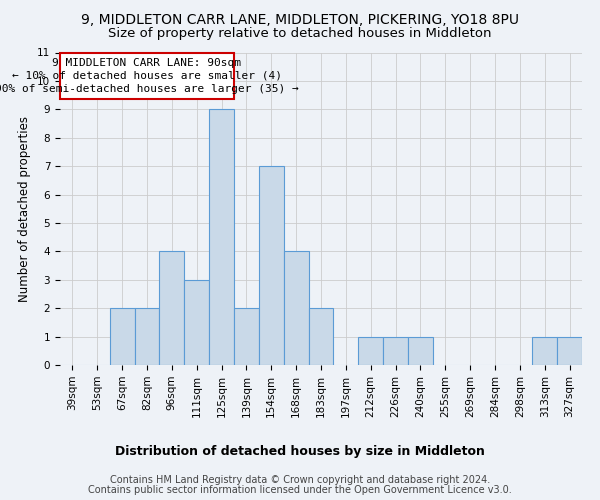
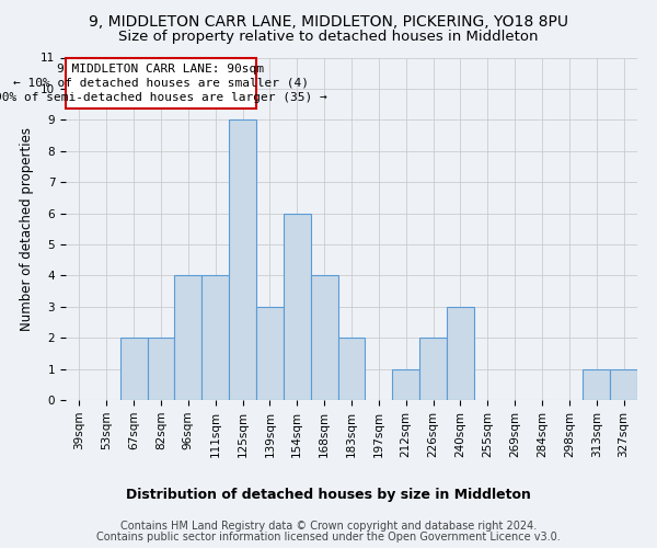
111sqm: 3 -> 4
139sqm: 2 -> 3
154sqm: 7 -> 6
226sqm: 1 -> 2
240sqm: 1 -> 3
